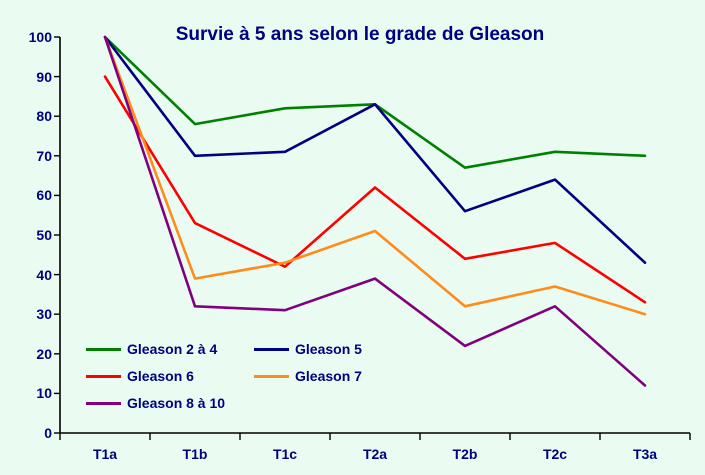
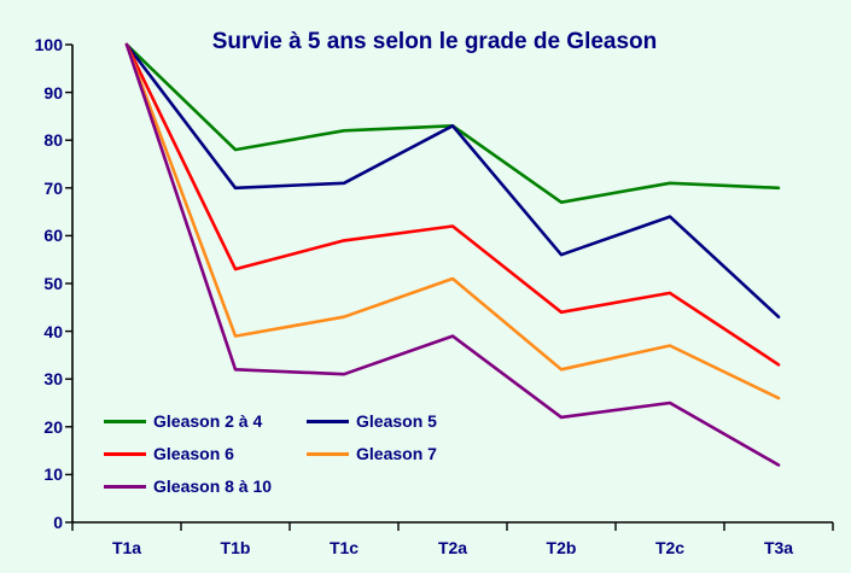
Gleason 6/T1a: 90 -> 100
Gleason 6/T1c: 42 -> 59
Gleason 8 à 10/T2c: 32 -> 25
Gleason 7/T3a: 30 -> 26
